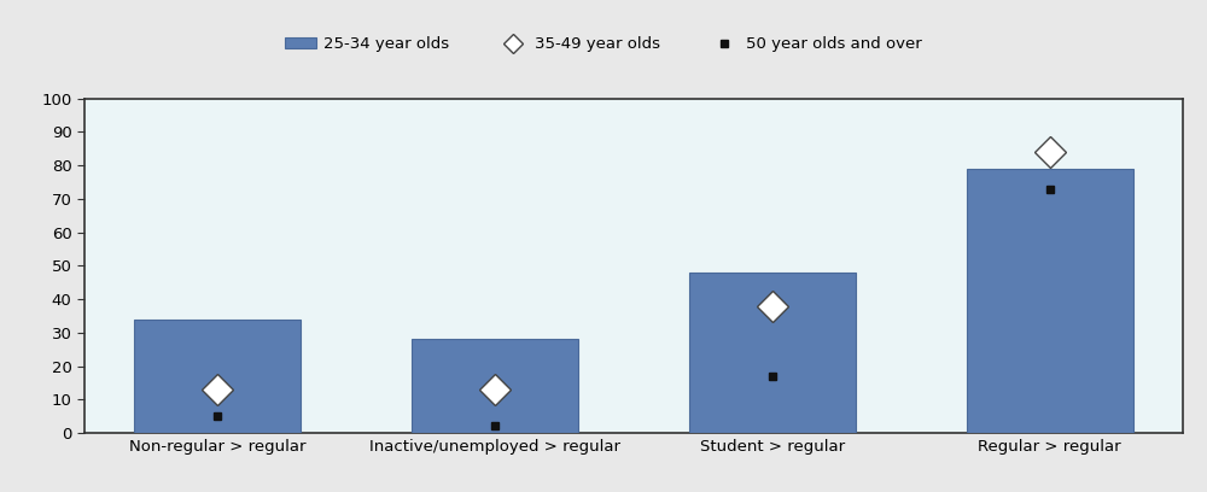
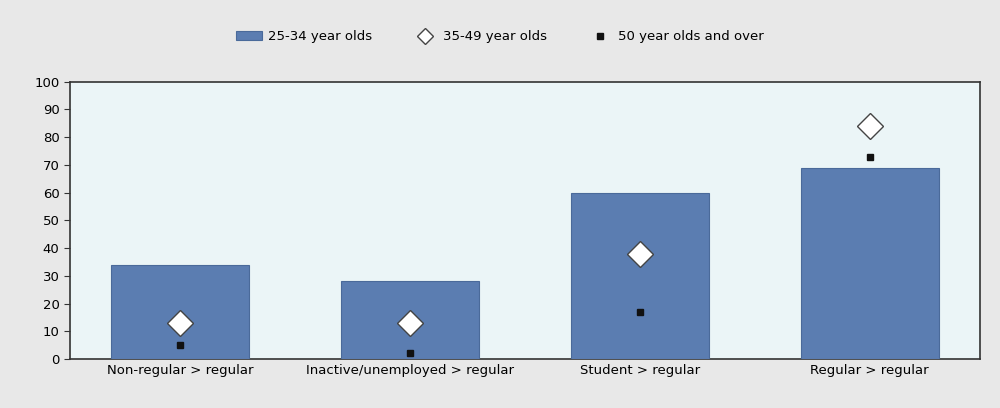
Student > regular: 48 -> 60
Regular > regular: 79 -> 69
